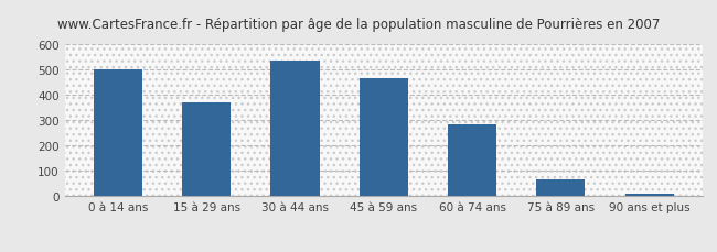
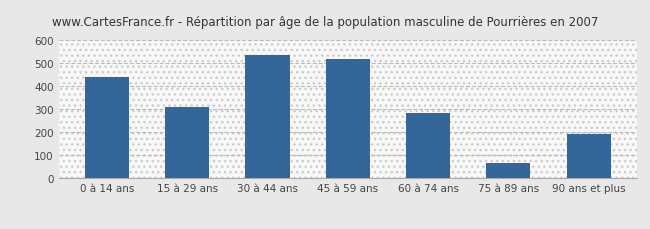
0 à 14 ans: 500 -> 440
15 à 29 ans: 370 -> 310
45 à 59 ans: 465 -> 520
90 ans et plus: 10 -> 195
